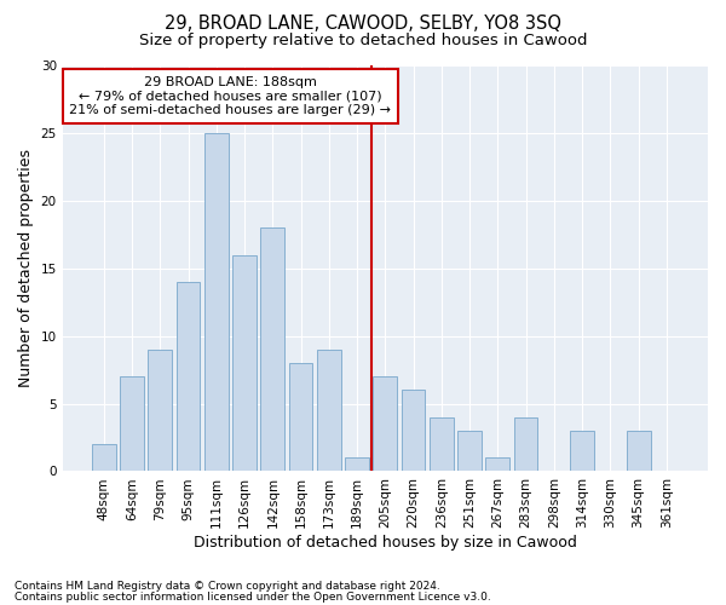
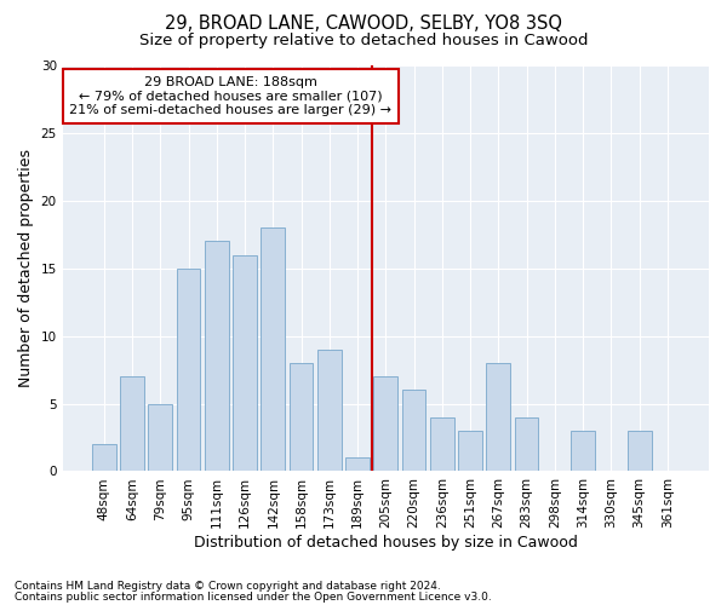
79sqm: 9 -> 5
95sqm: 14 -> 15
111sqm: 25 -> 17
267sqm: 1 -> 8
